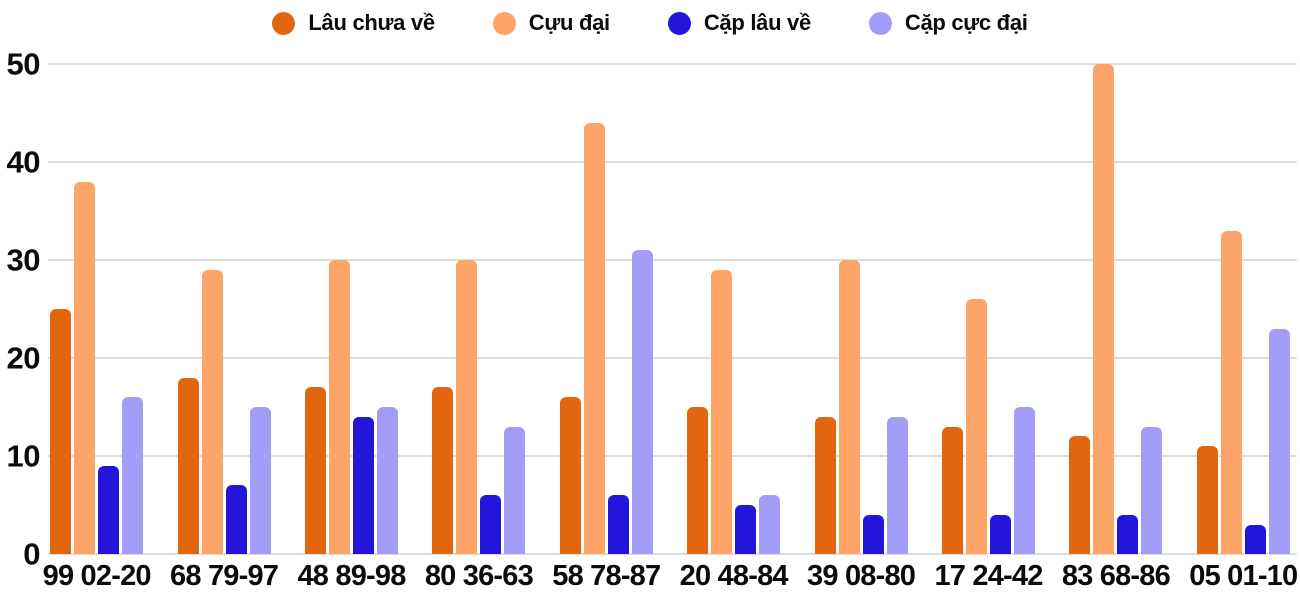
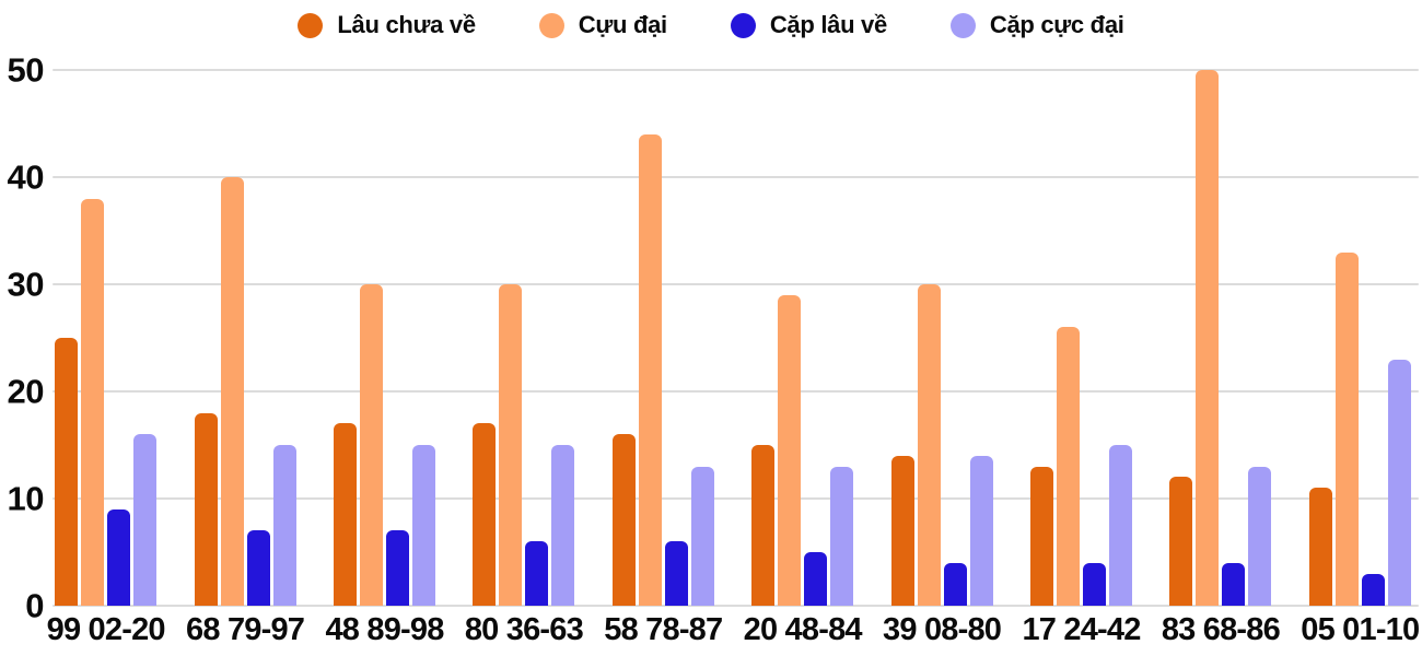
Cựu đại/68 79-97: 29 -> 40
Cặp lâu về/48 89-98: 14 -> 7
Cặp cực đại/80 36-63: 13 -> 15
Cặp cực đại/58 78-87: 31 -> 13
Cặp cực đại/20 48-84: 6 -> 13
